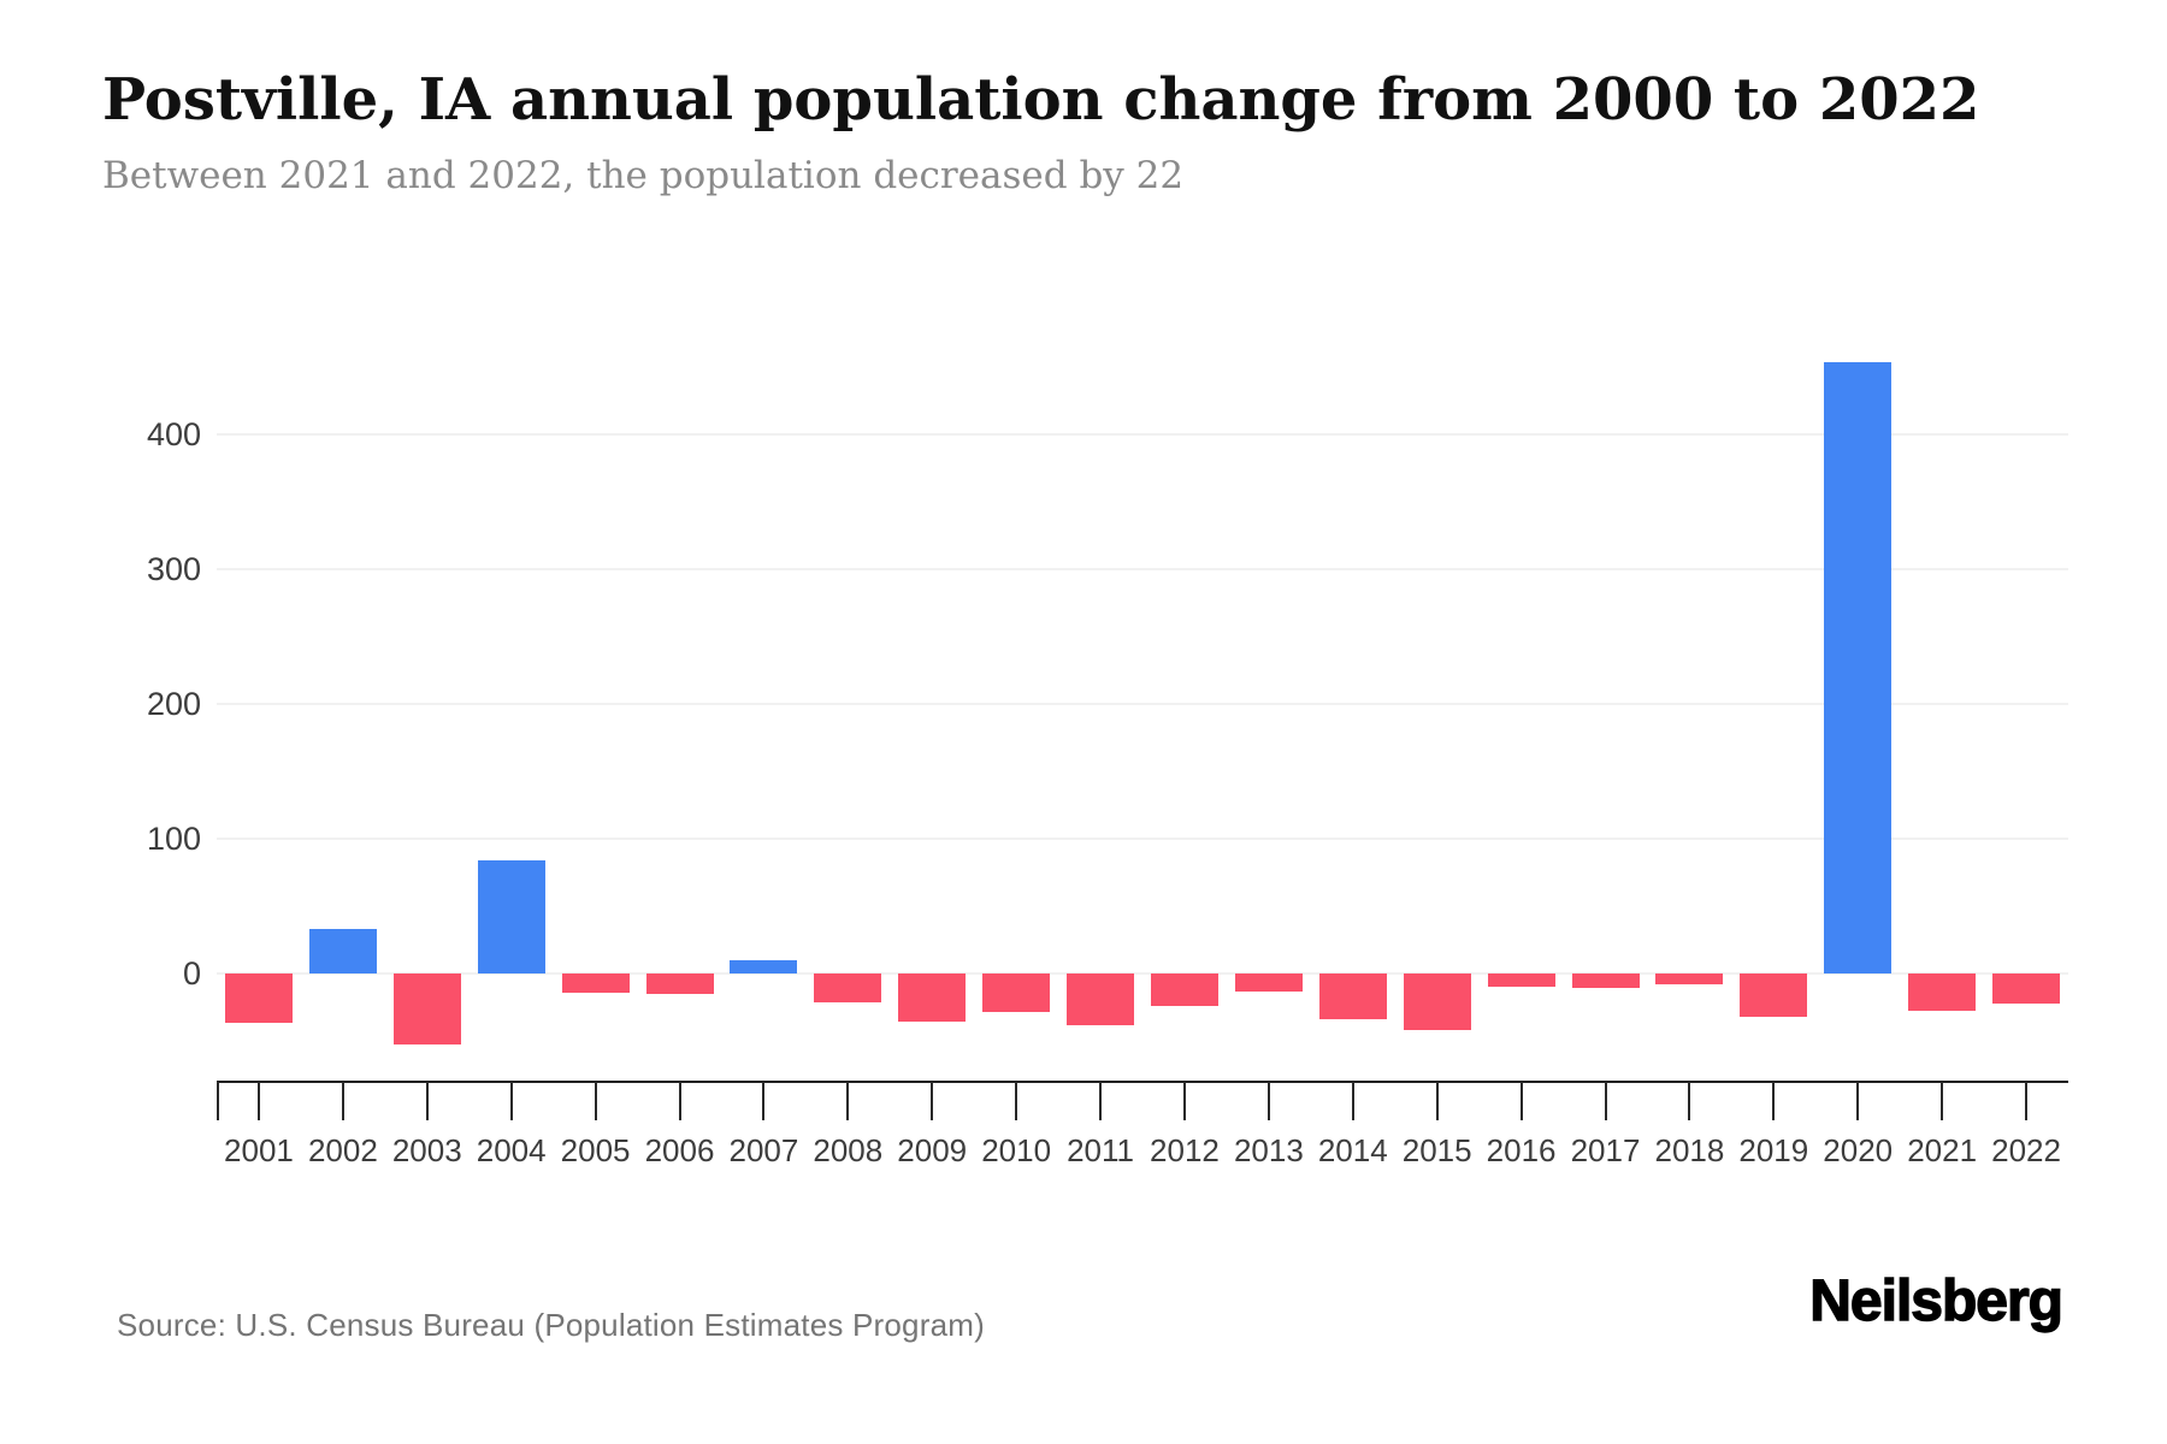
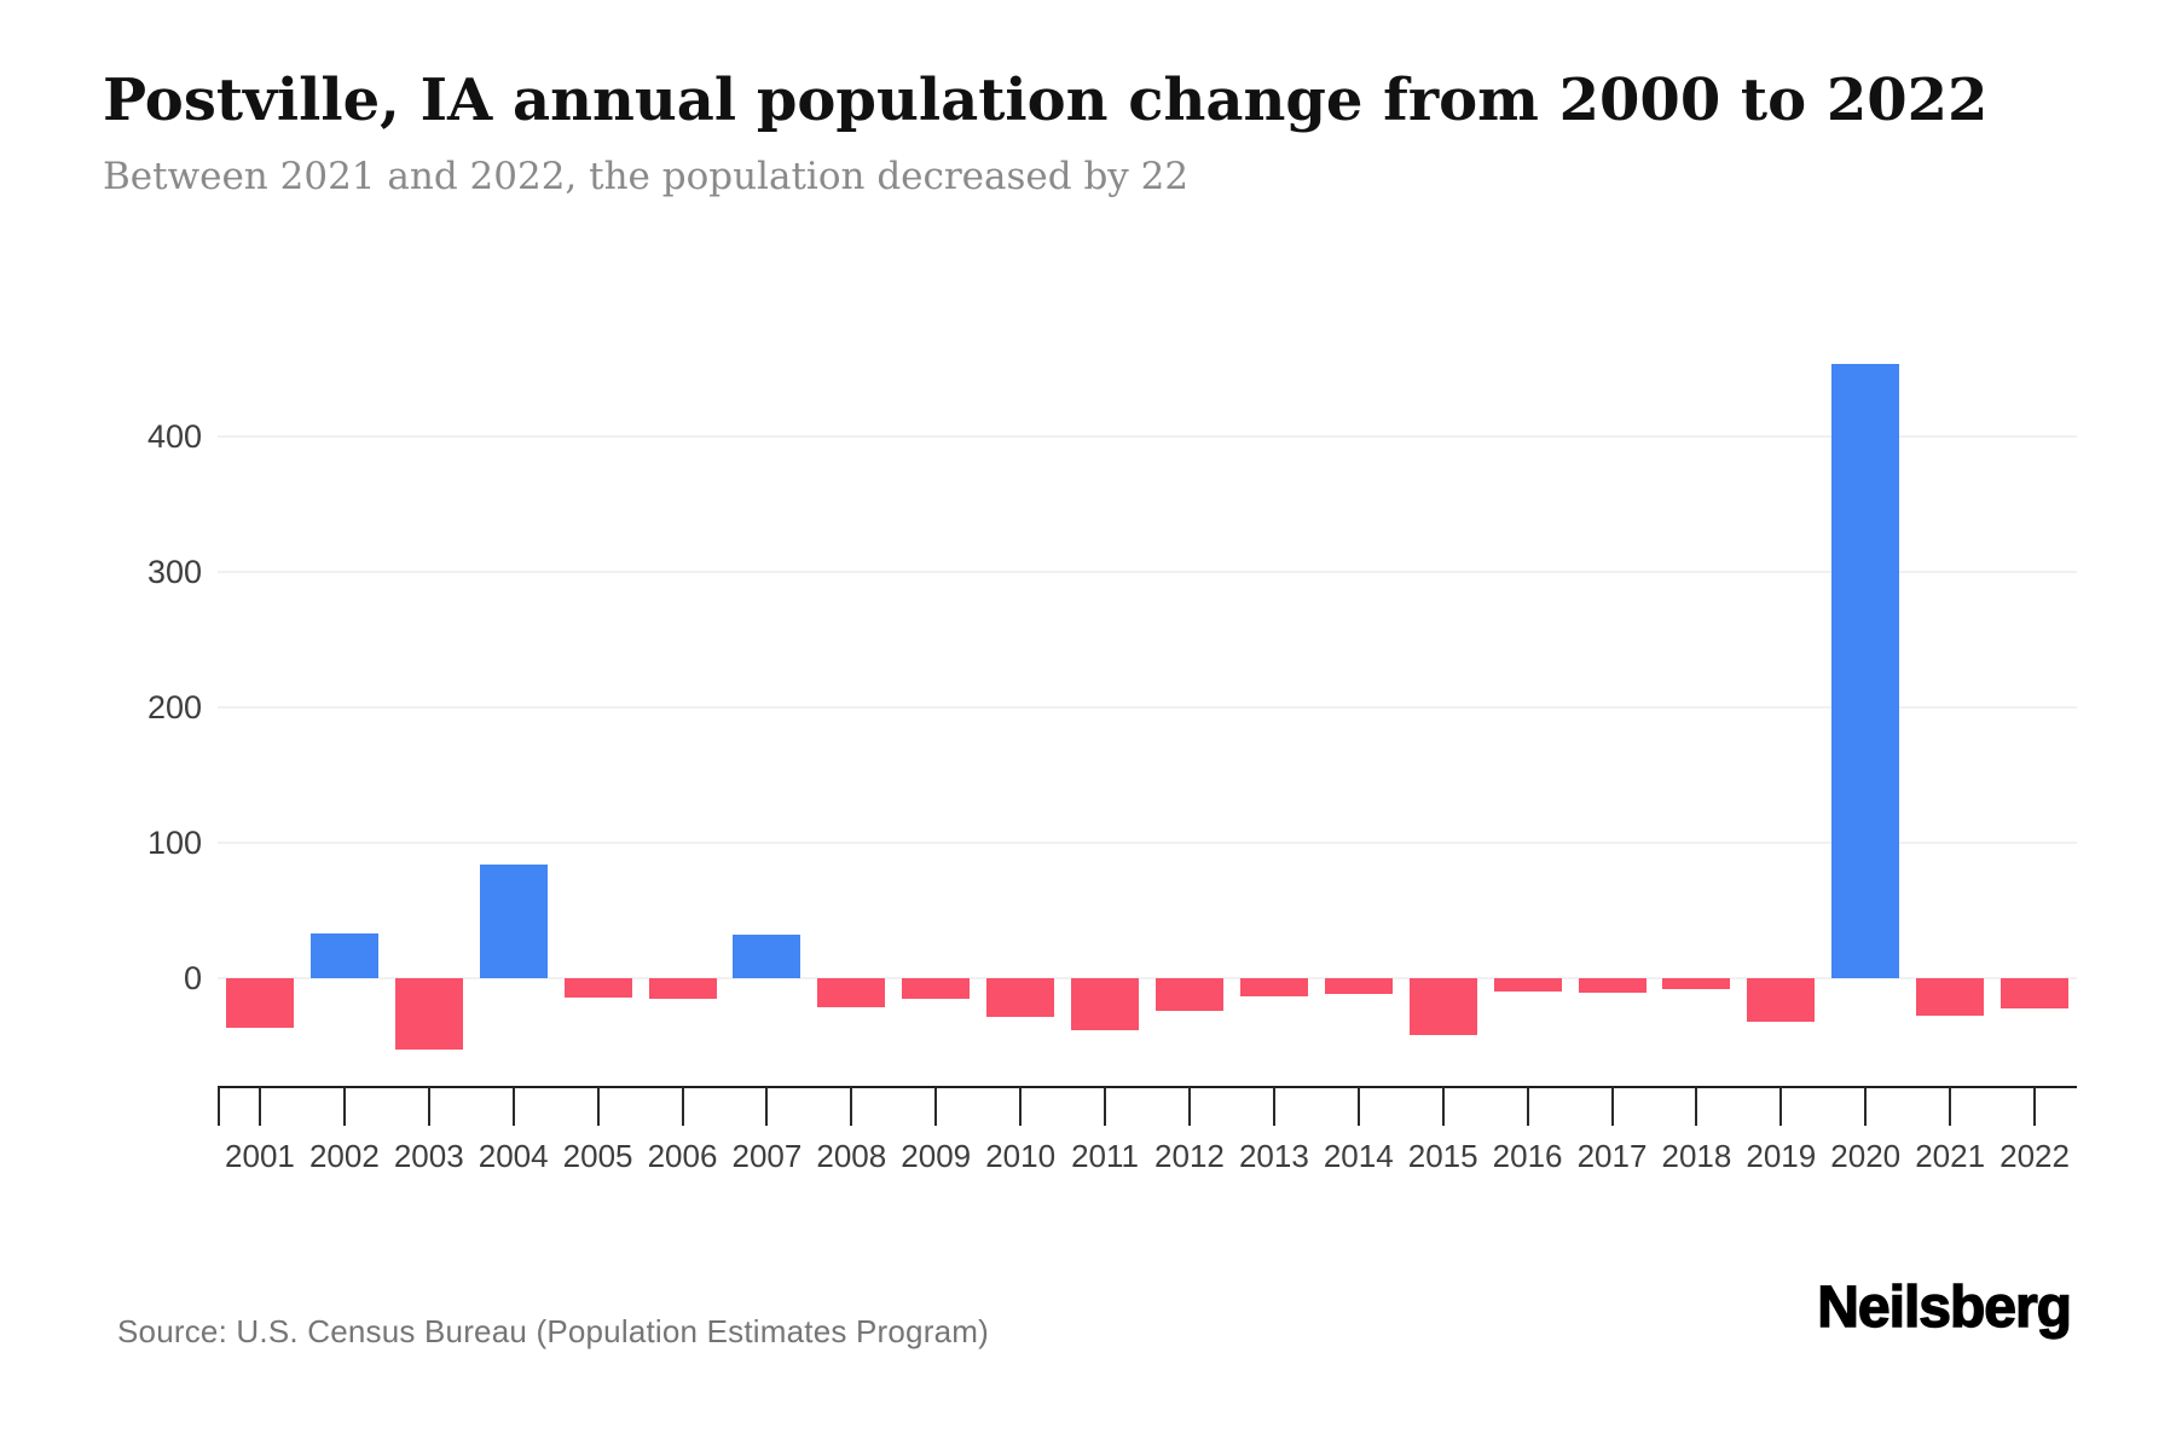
2007: 10 -> 32
2009: -36 -> -15
2014: -34 -> -12
